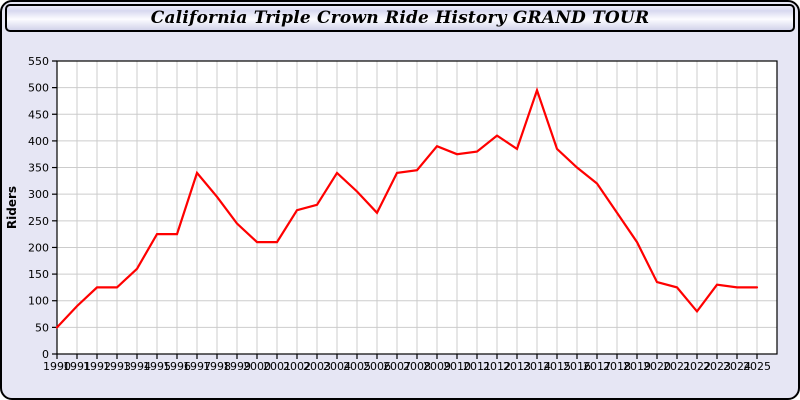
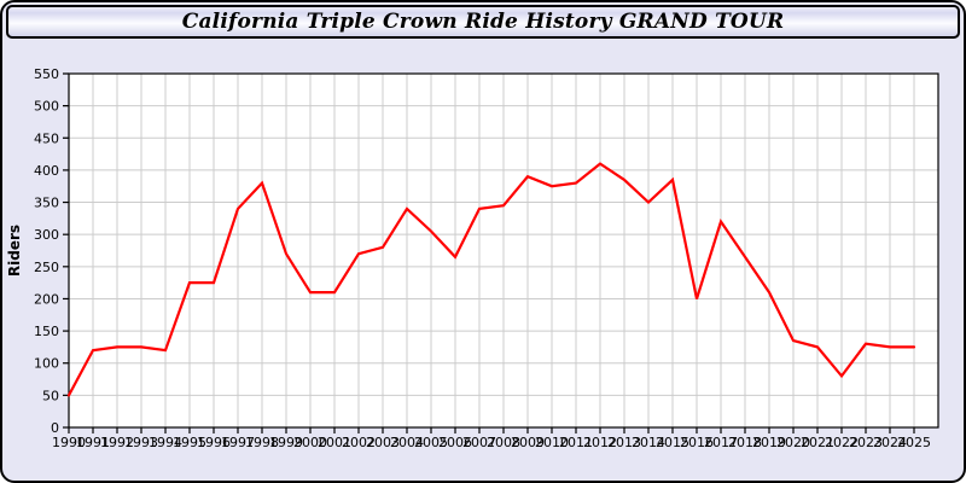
1991: 90 -> 120
1994: 160 -> 120
1998: 300 -> 380
1999: 240 -> 270
2014: 500 -> 350
2016: 350 -> 200
